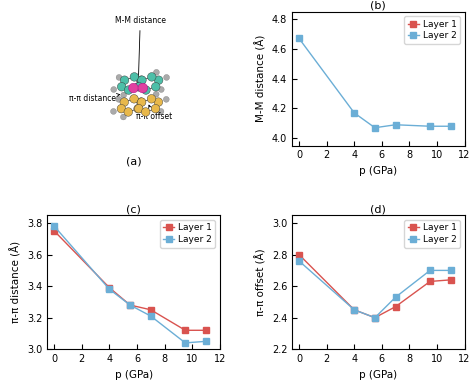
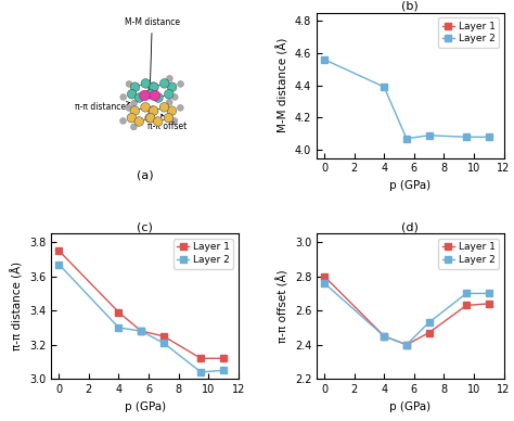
(b)/0: 4.67 -> 4.56
(b)/4: 4.17 -> 4.39
(c)/Layer 2/0: 3.78 -> 3.67
(c)/Layer 2/4: 3.38 -> 3.30
